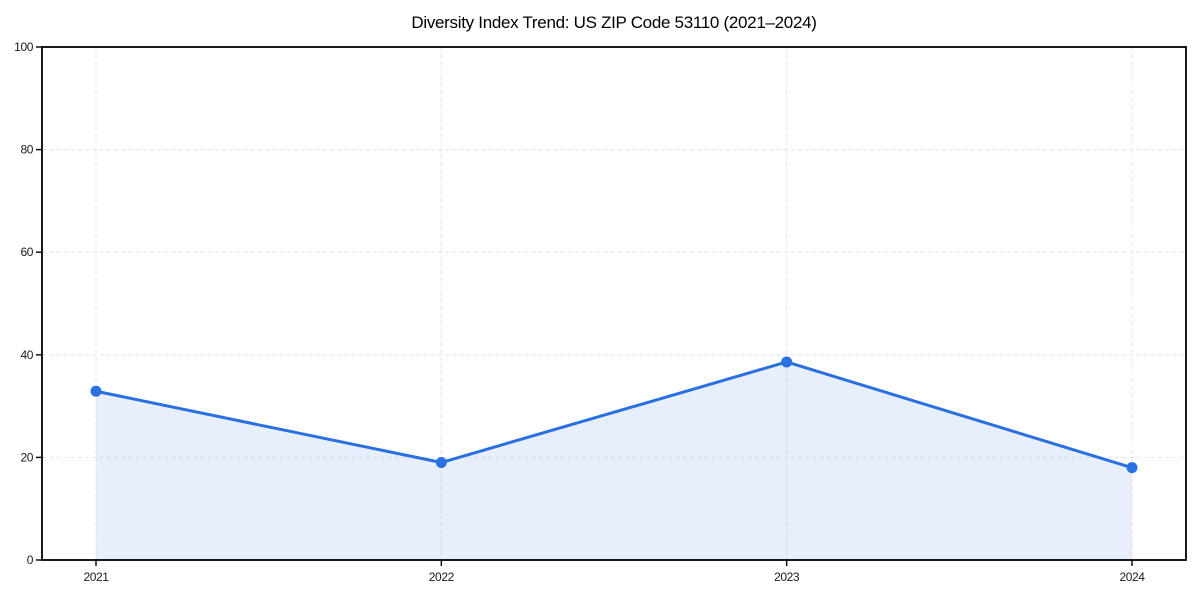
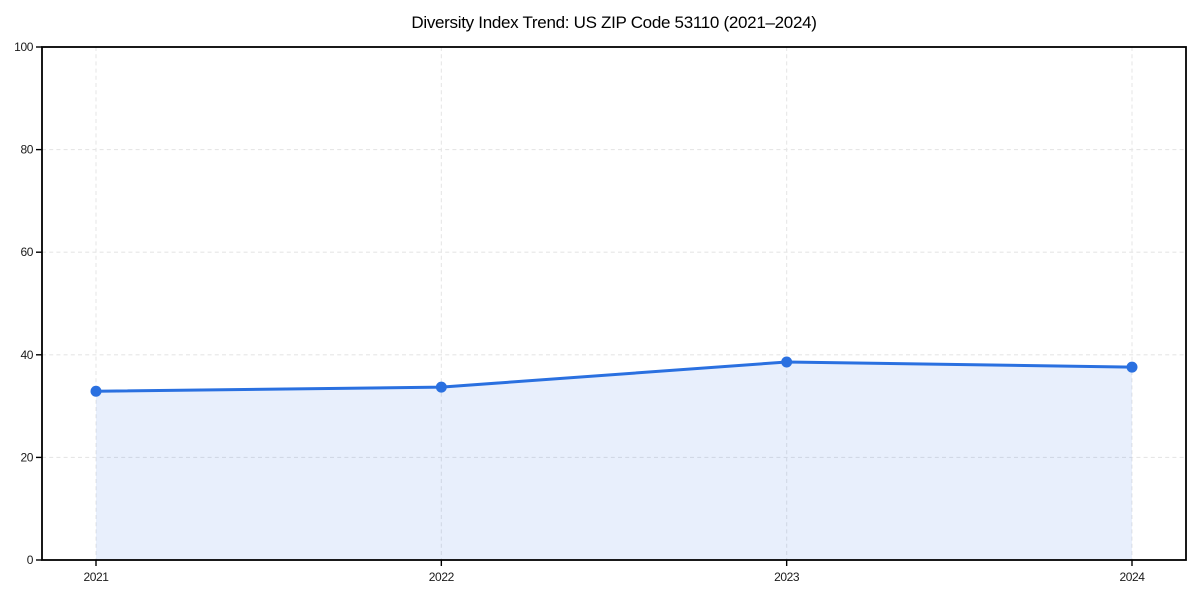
2022: 19 -> 34
2024: 18 -> 38
